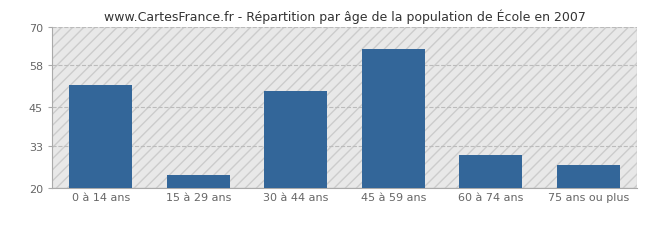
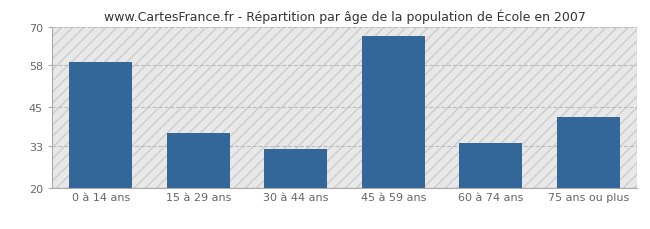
0 à 14 ans: 52 -> 59
15 à 29 ans: 24 -> 37
30 à 44 ans: 50 -> 32
45 à 59 ans: 63 -> 67
60 à 74 ans: 30 -> 34
75 ans ou plus: 27 -> 42
